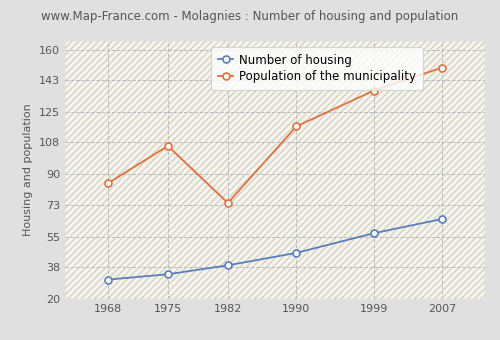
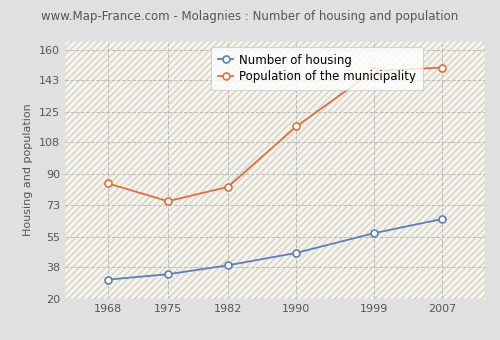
Population of the municipality/1975: 106 -> 75
Population of the municipality/1982: 74 -> 83
Population of the municipality/1999: 137 -> 148
